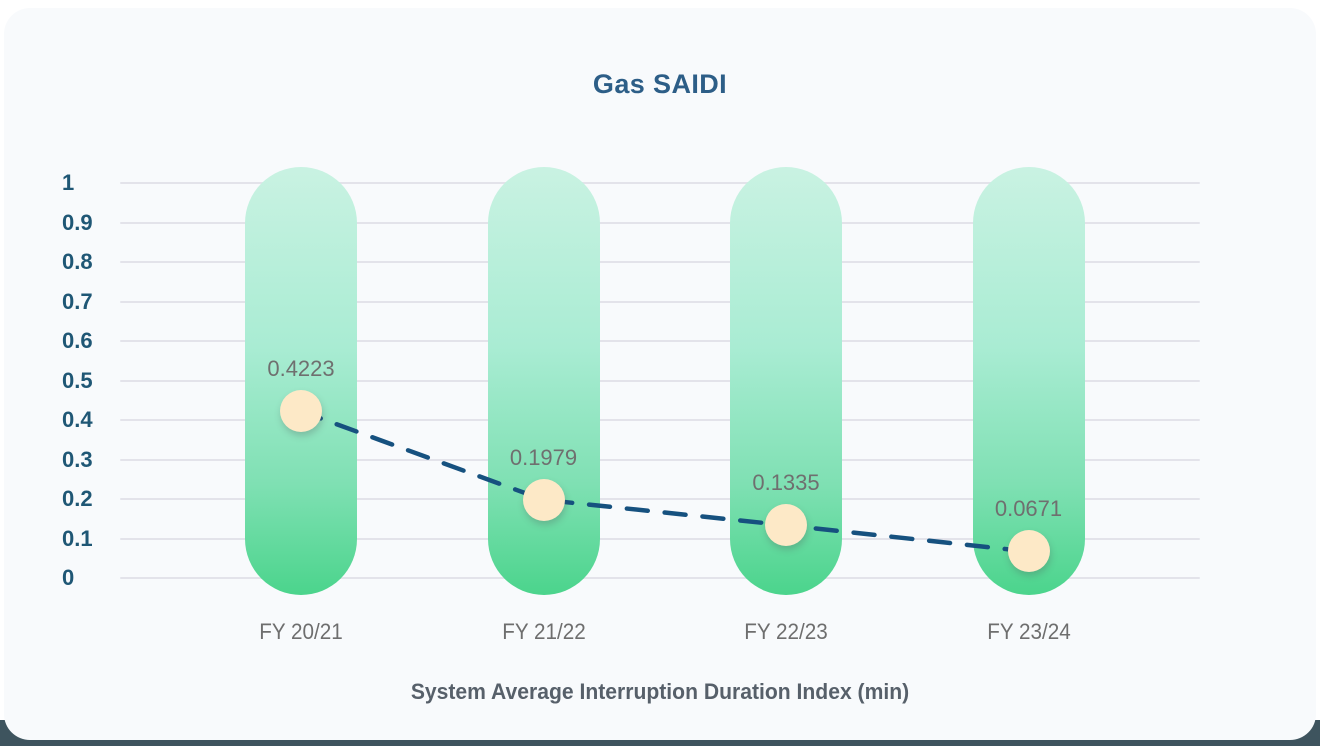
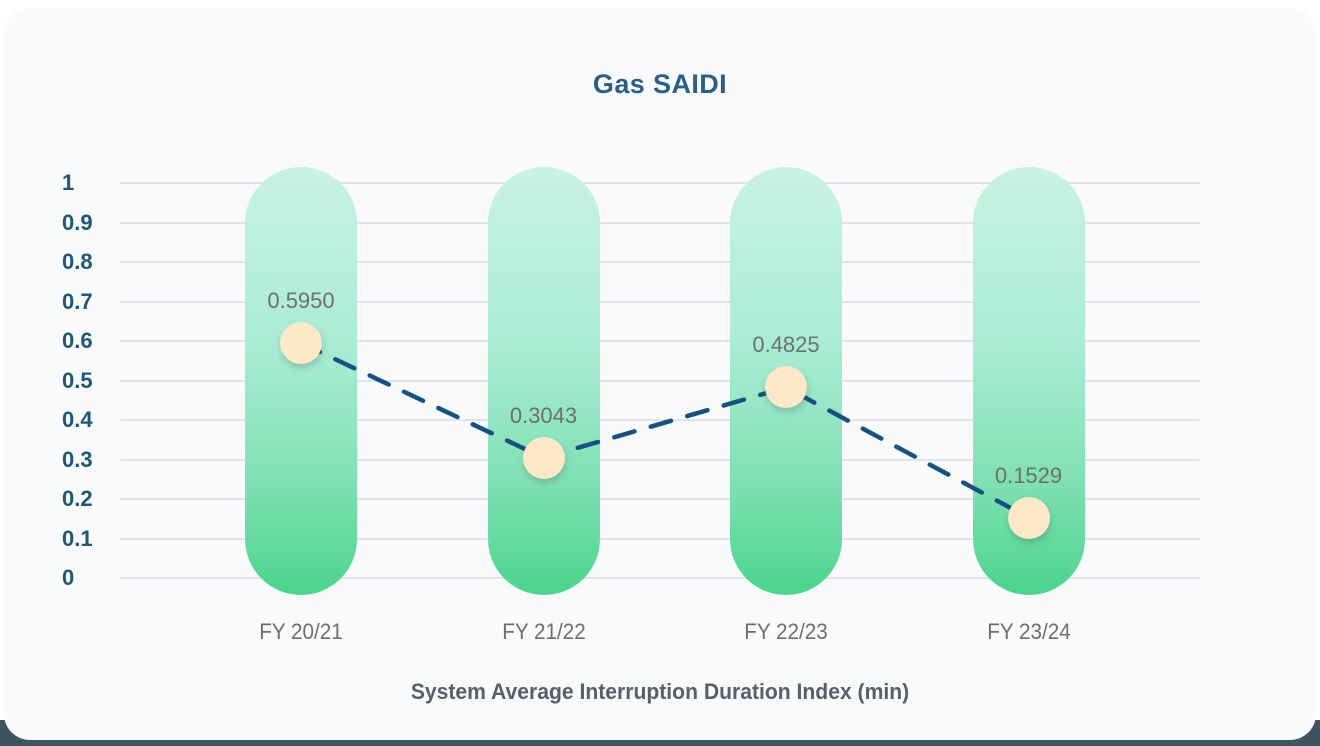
FY 20/21: 0.4223 -> 0.5950
FY 21/22: 0.1979 -> 0.3043
FY 22/23: 0.1335 -> 0.4825
FY 23/24: 0.0671 -> 0.1529
